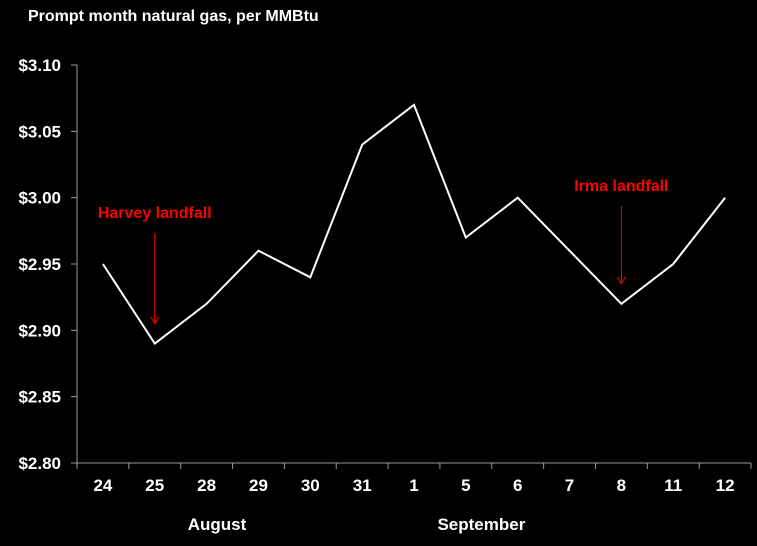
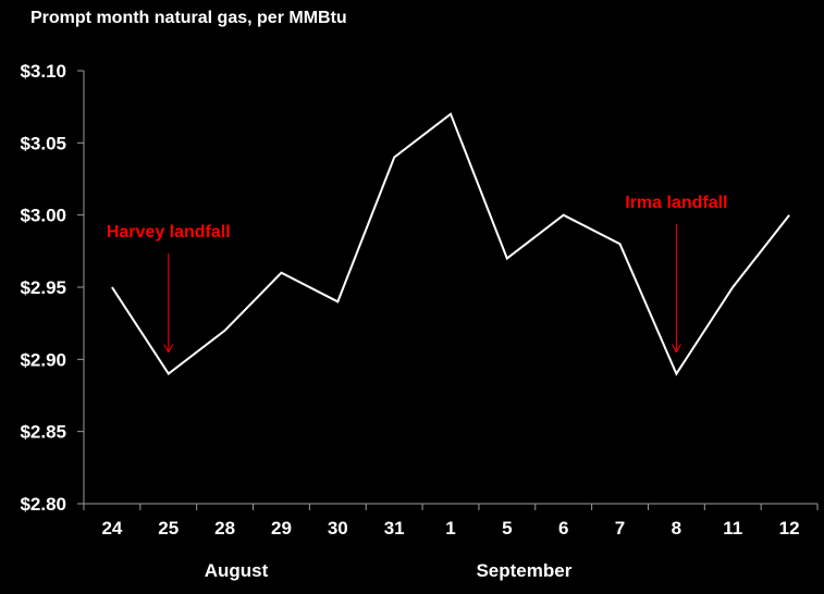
7: $2.96 -> $2.98
8: $2.92 -> $2.89
